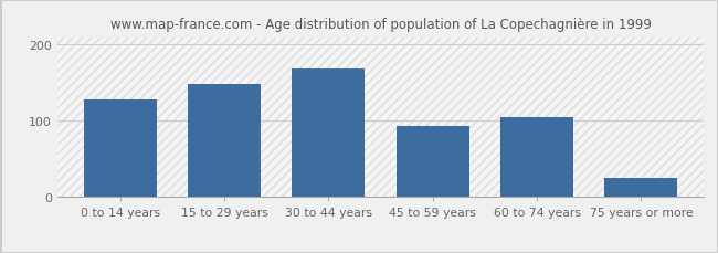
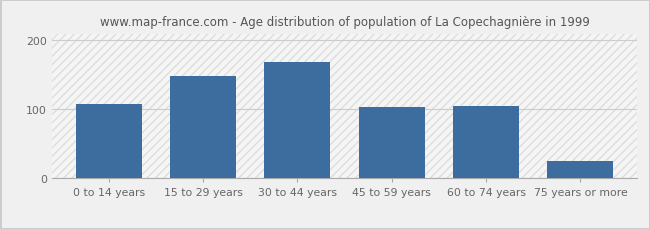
0 to 14 years: 128 -> 108
45 to 59 years: 93 -> 104
